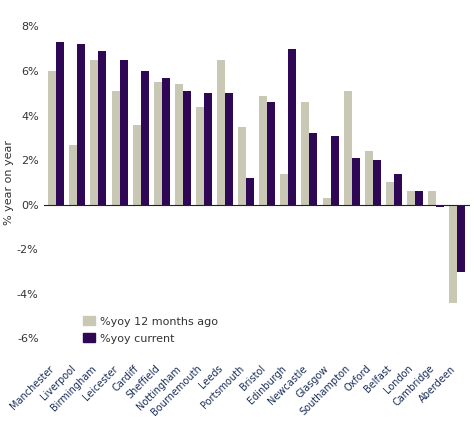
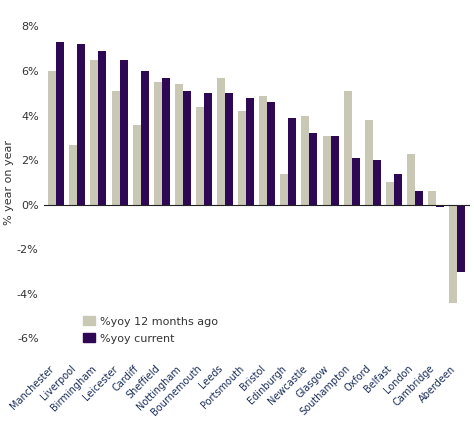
%yoy 12 months ago/Leeds: 6.5% -> 5.7%
%yoy 12 months ago/Portsmouth: 3.5% -> 4.2%
%yoy current/Portsmouth: 1.2% -> 4.8%
%yoy current/Edinburgh: 7.0% -> 3.9%
%yoy 12 months ago/Newcastle: 4.6% -> 4.0%
%yoy 12 months ago/Glasgow: 0.3% -> 3.1%
%yoy 12 months ago/Oxford: 2.4% -> 3.8%
%yoy 12 months ago/London: 0.6% -> 2.3%
